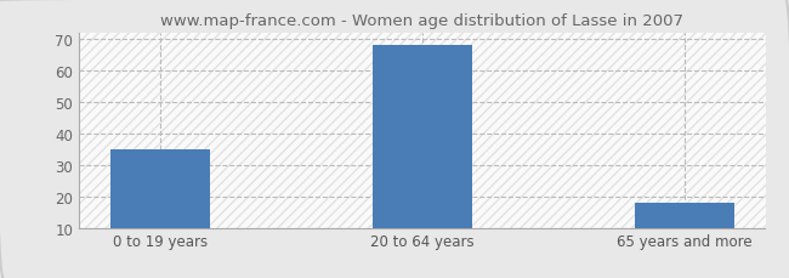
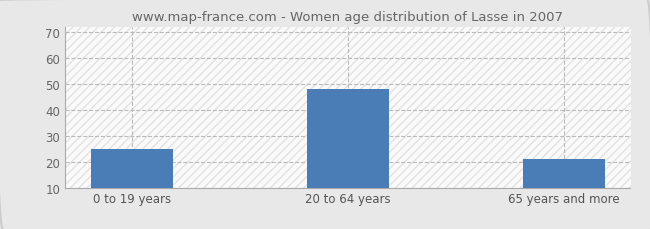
0 to 19 years: 35 -> 25
20 to 64 years: 68 -> 48
65 years and more: 18 -> 21
